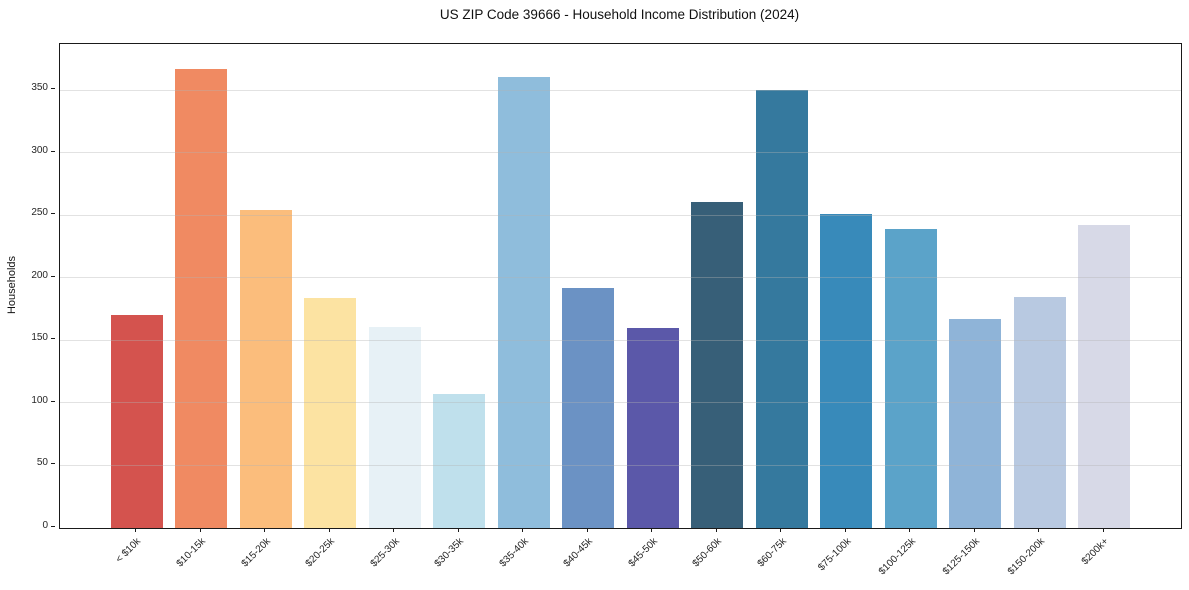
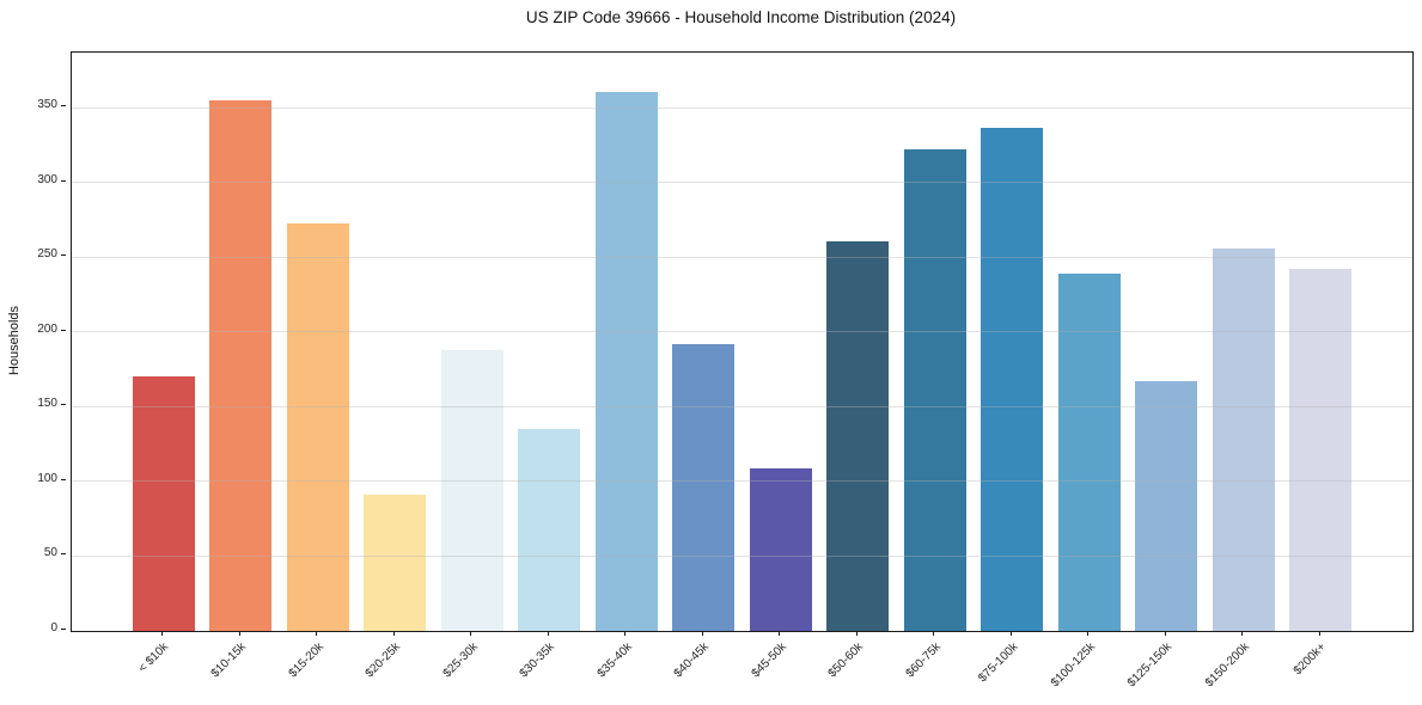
$10-15k: 367 -> 355
$15-20k: 254 -> 273
$20-25k: 184 -> 91
$25-30k: 161 -> 188
$30-35k: 107 -> 135
$45-50k: 160 -> 109
$60-75k: 350 -> 322
$75-100k: 251 -> 337
$150-200k: 185 -> 256
